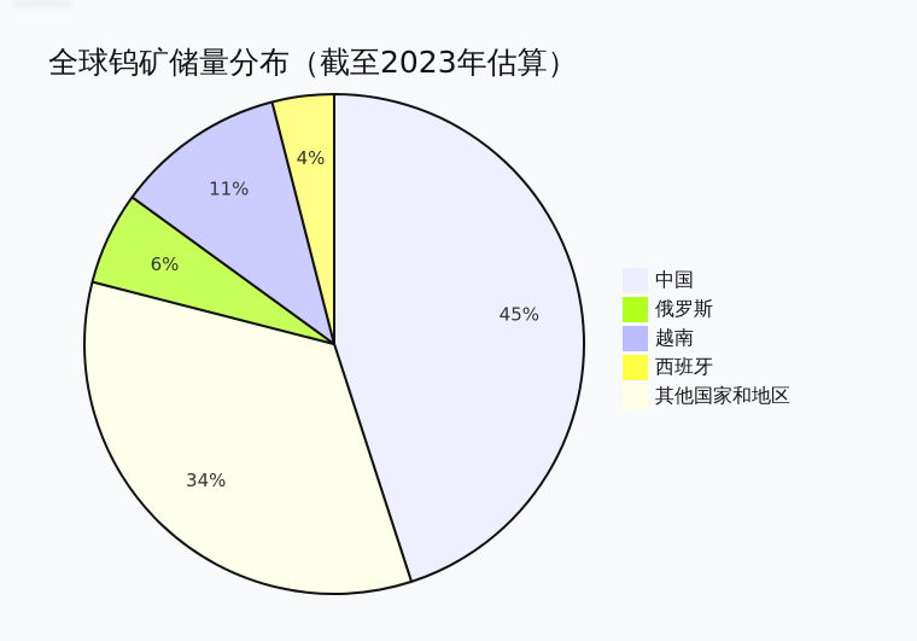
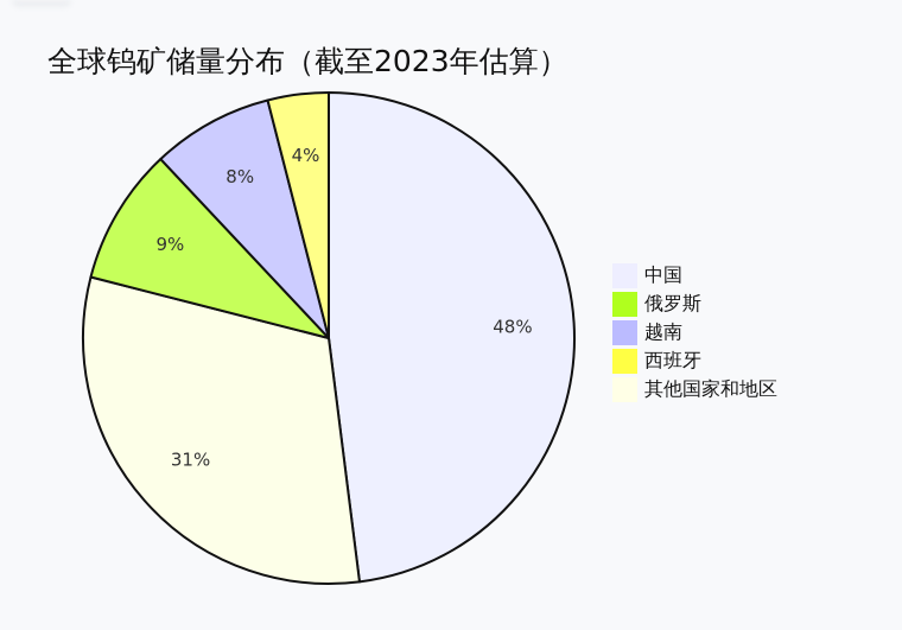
中国: 45% -> 48%
其他国家和地区: 34% -> 31%
俄罗斯: 6% -> 9%
越南: 11% -> 8%
